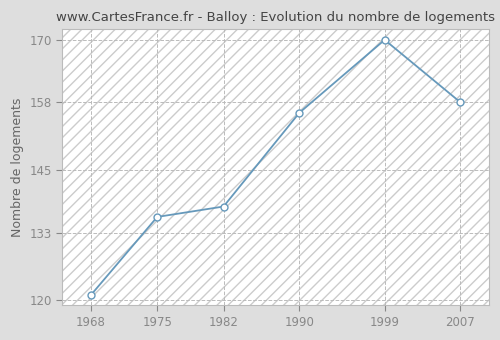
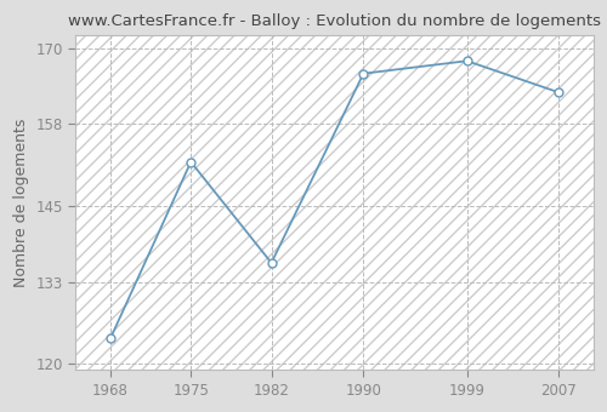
1968: 121 -> 124
1975: 136 -> 152
1982: 138 -> 136
1990: 156 -> 166
1999: 170 -> 168
2007: 158 -> 163
